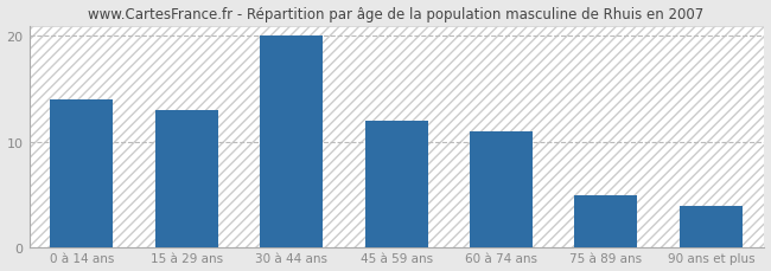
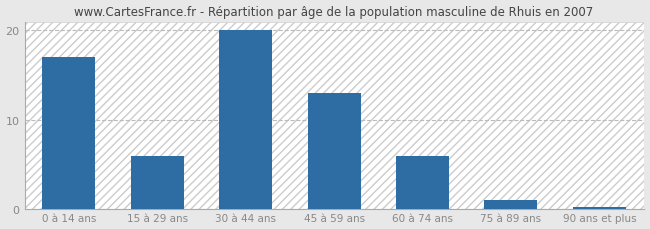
0 à 14 ans: 14.0 -> 17.0
15 à 29 ans: 13.0 -> 6.0
45 à 59 ans: 12.0 -> 13.0
60 à 74 ans: 11.0 -> 6.0
75 à 89 ans: 5.0 -> 1.0
90 ans et plus: 4.0 -> 0.2
